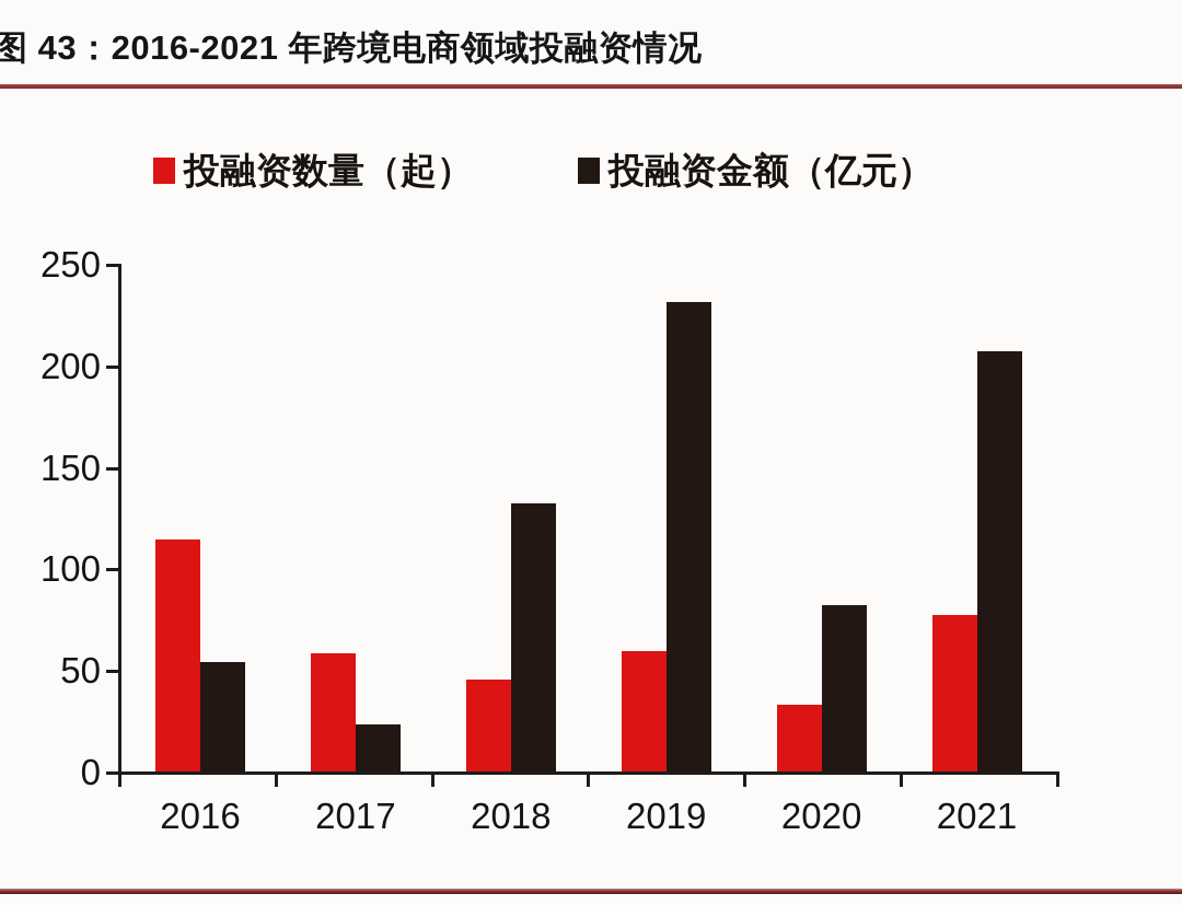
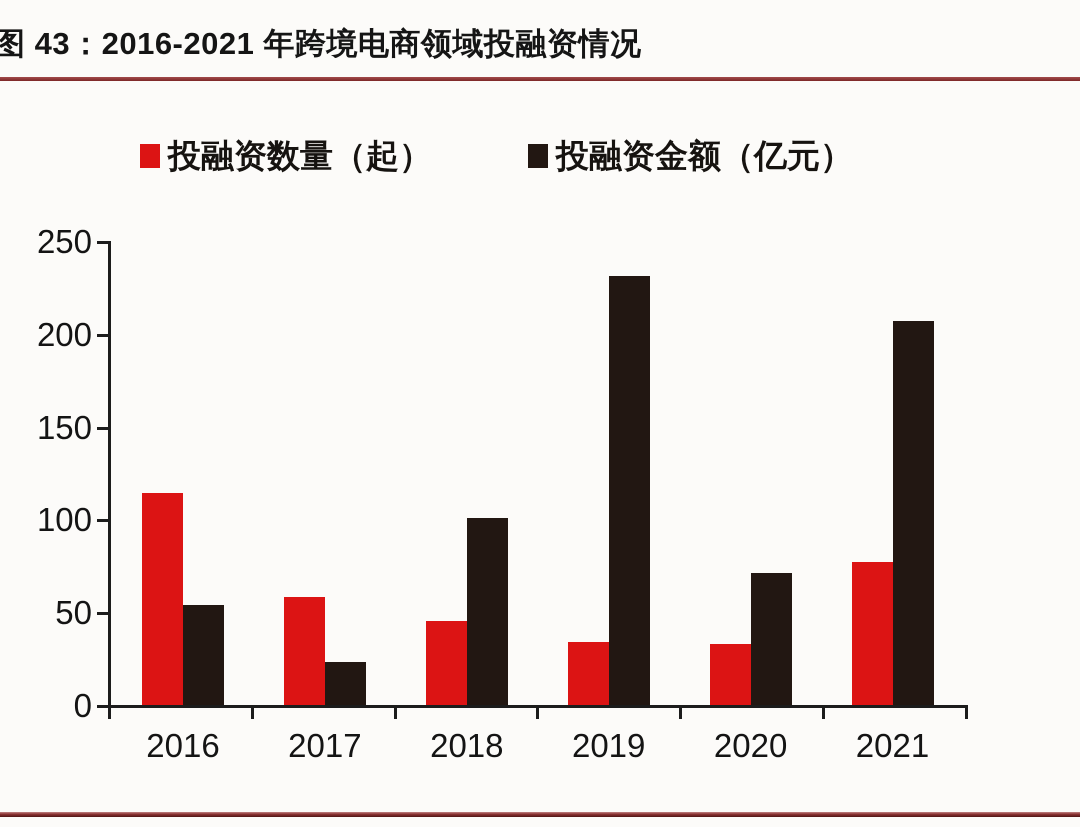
投融资金额（亿元）/2018: 132 -> 101
投融资数量（起）/2019: 59 -> 34
投融资金额（亿元）/2020: 82 -> 71
